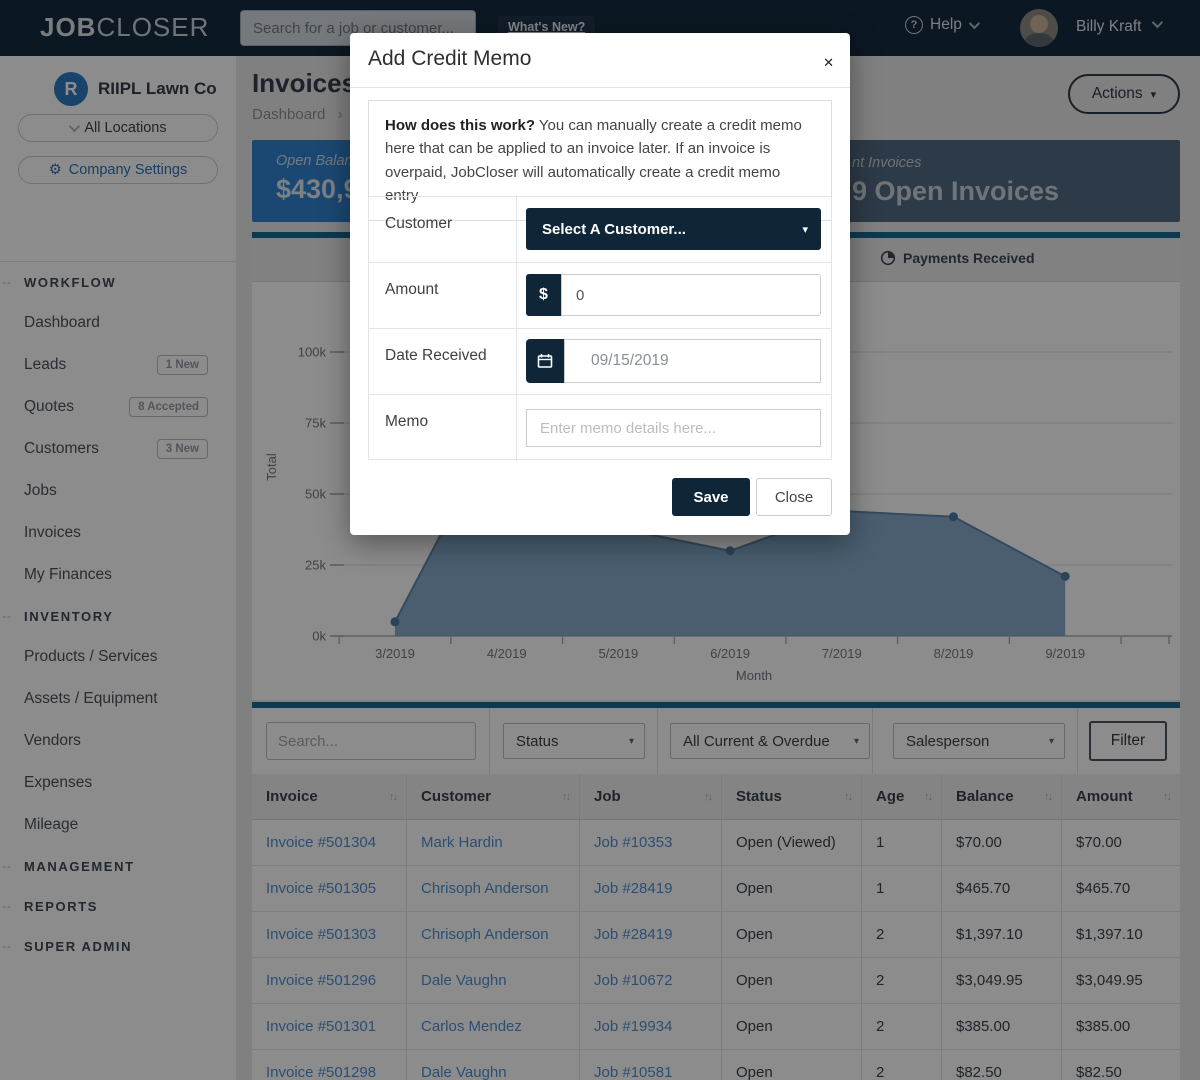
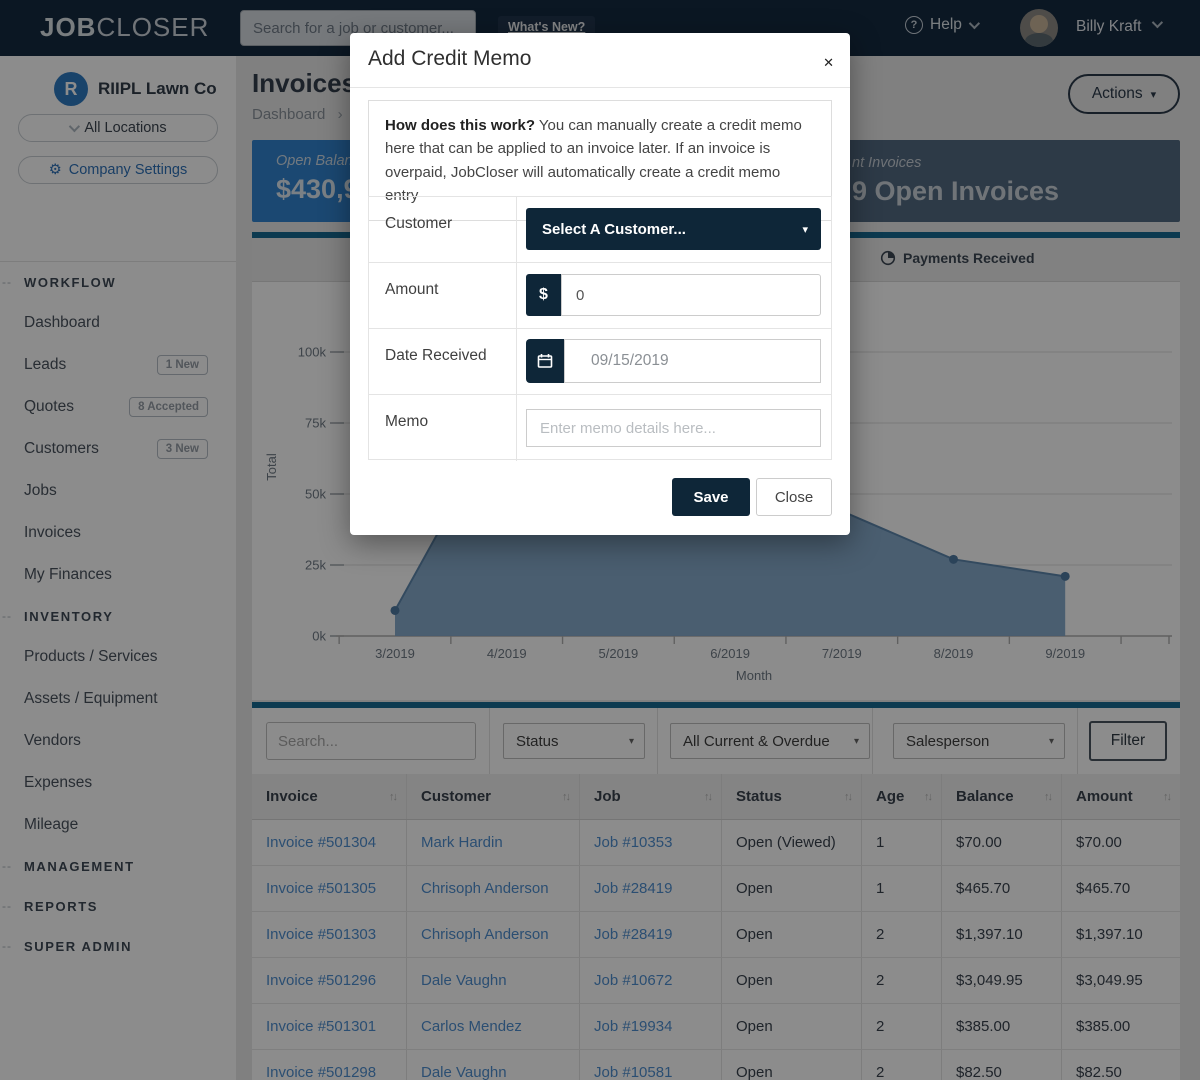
3/2019: 5k -> 9k
6/2019: 30k -> 50k
8/2019: 42k -> 27k
